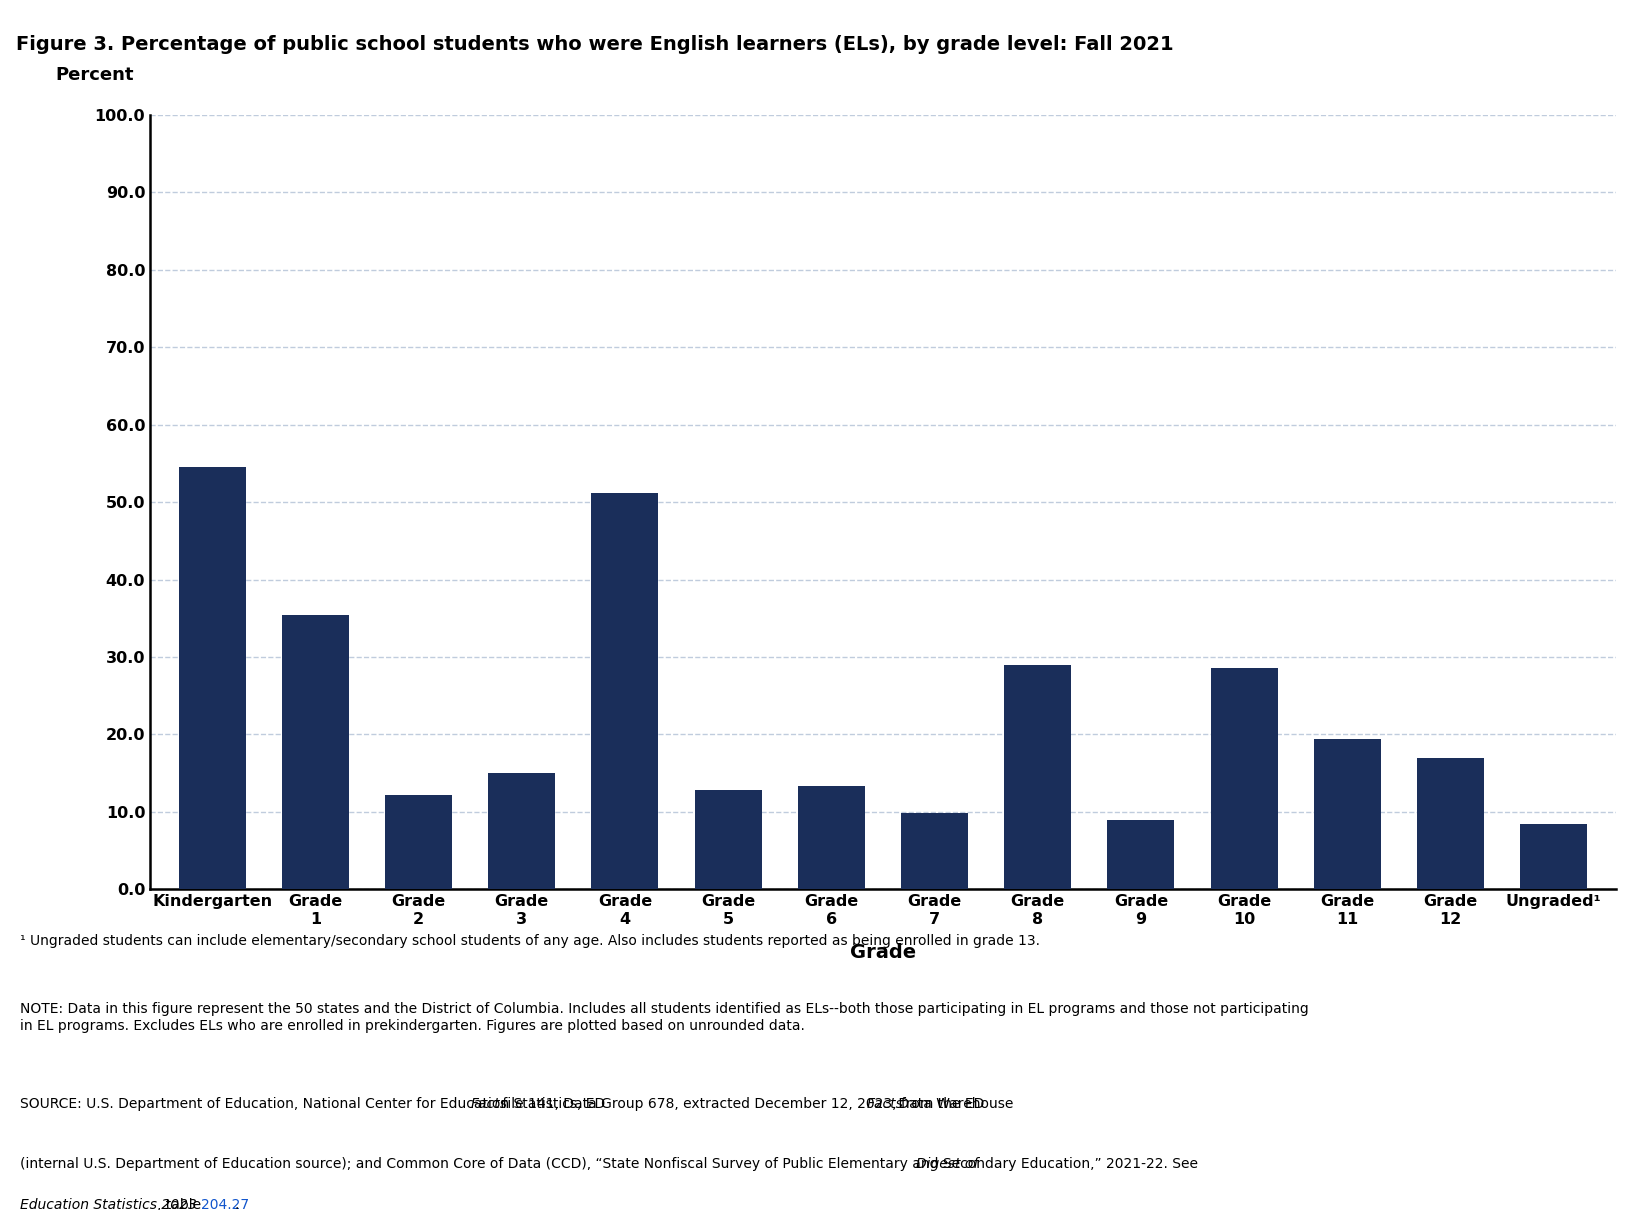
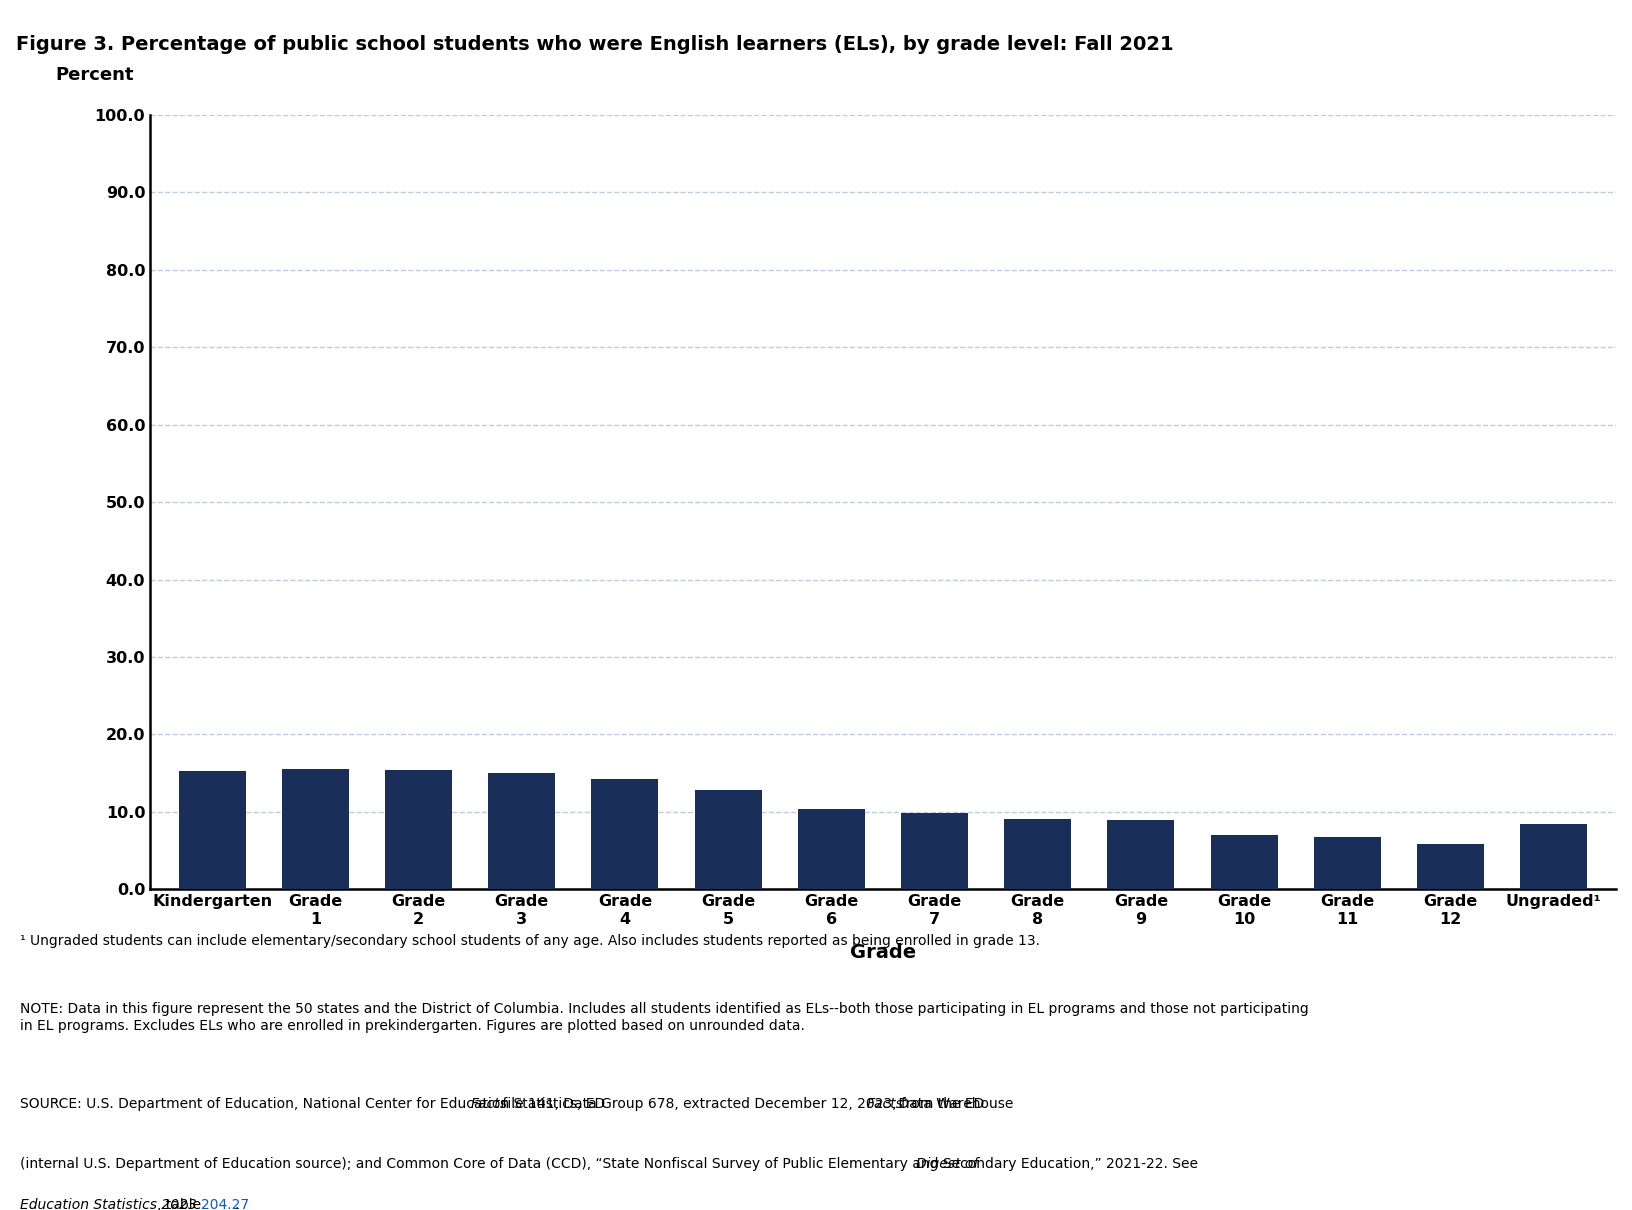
Kindergarten: 54.6 -> 15.3
Grade 1: 35.4 -> 15.6
Grade 2: 12.2 -> 15.4
Grade 4: 51.2 -> 14.3
Grade 6: 13.4 -> 10.4
Grade 8: 29.0 -> 9.1
Grade 10: 28.6 -> 7.0
Grade 11: 19.4 -> 6.8
Grade 12: 17.0 -> 5.8
